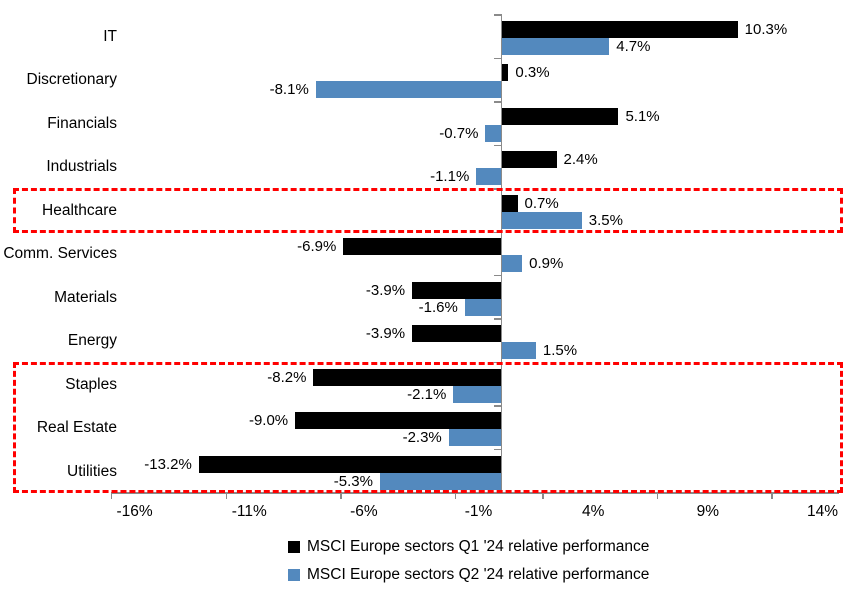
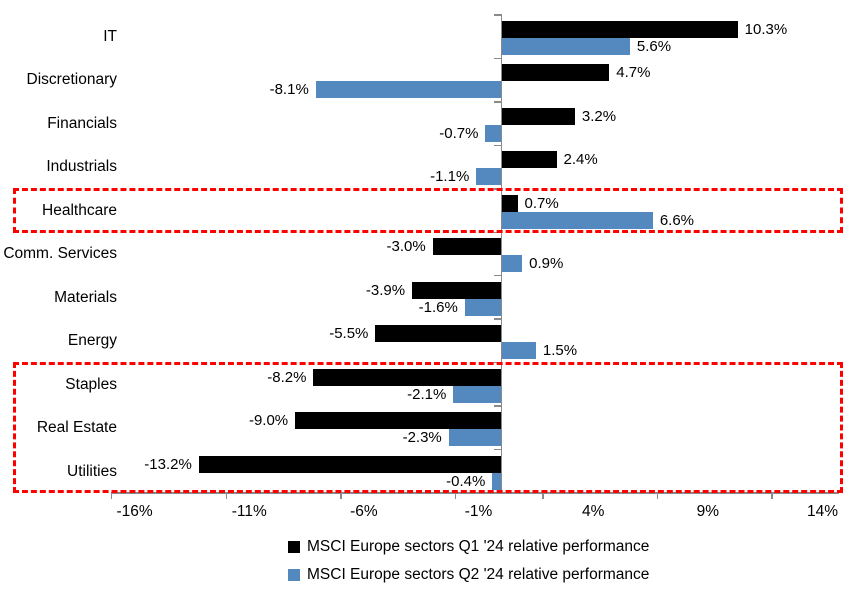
MSCI Europe sectors Q2 '24 relative performance/IT: 4.7% -> 5.6%
MSCI Europe sectors Q1 '24 relative performance/Discretionary: 0.3% -> 4.7%
MSCI Europe sectors Q1 '24 relative performance/Financials: 5.1% -> 3.2%
MSCI Europe sectors Q2 '24 relative performance/Healthcare: 3.5% -> 6.6%
MSCI Europe sectors Q1 '24 relative performance/Comm. Services: -6.9% -> -3.0%
MSCI Europe sectors Q1 '24 relative performance/Energy: -3.9% -> -5.5%
MSCI Europe sectors Q2 '24 relative performance/Utilities: -5.3% -> -0.4%
